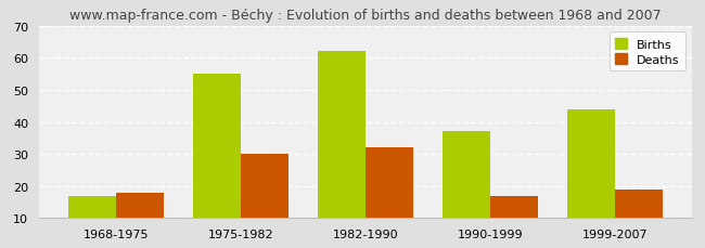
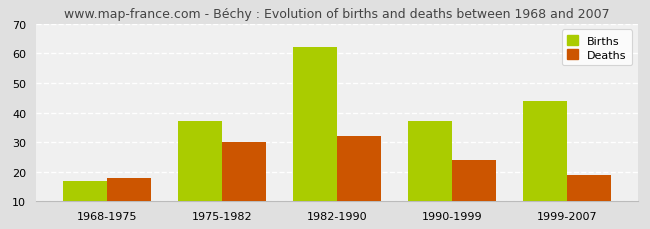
Births/1975-1982: 55 -> 37
Deaths/1990-1999: 17 -> 24
